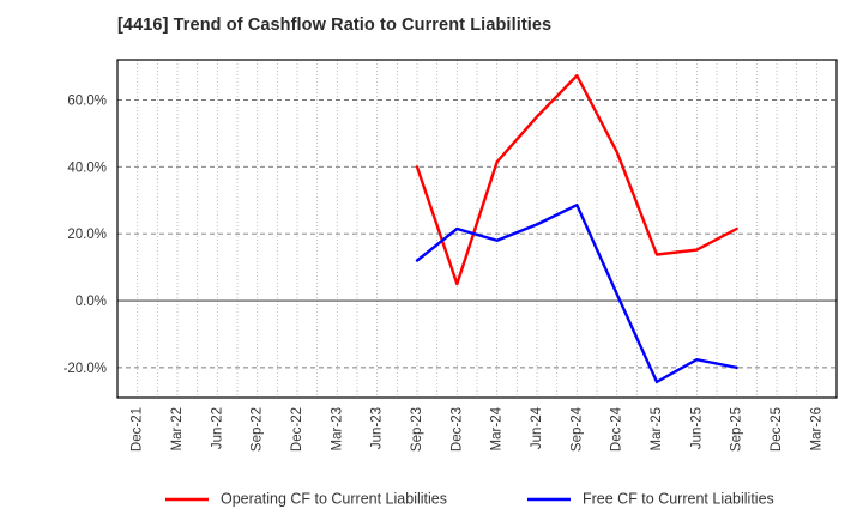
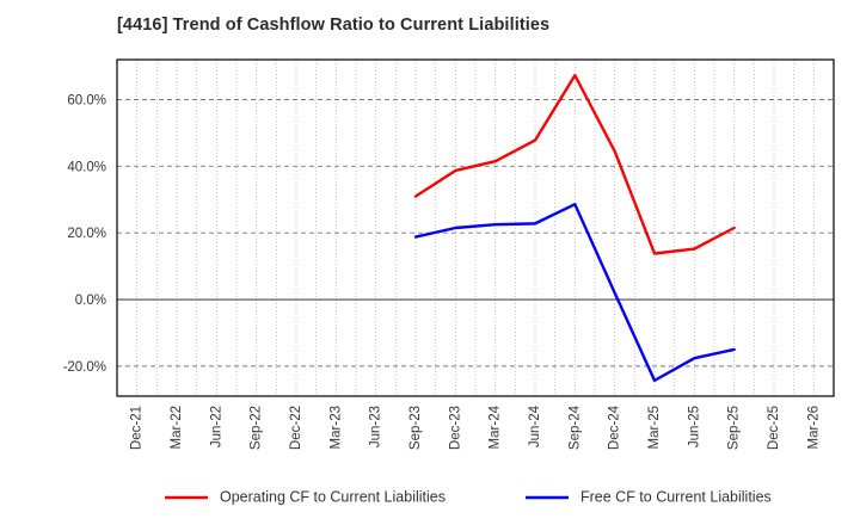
Operating CF to Current Liabilities/Sep-23: 40% -> 31%
Free CF to Current Liabilities/Sep-23: 12% -> 19%
Operating CF to Current Liabilities/Dec-23: 5% -> 39%
Free CF to Current Liabilities/Mar-24: 18% -> 22%
Operating CF to Current Liabilities/Jun-24: 55% -> 48%
Free CF to Current Liabilities/Sep-25: -20% -> -15%
